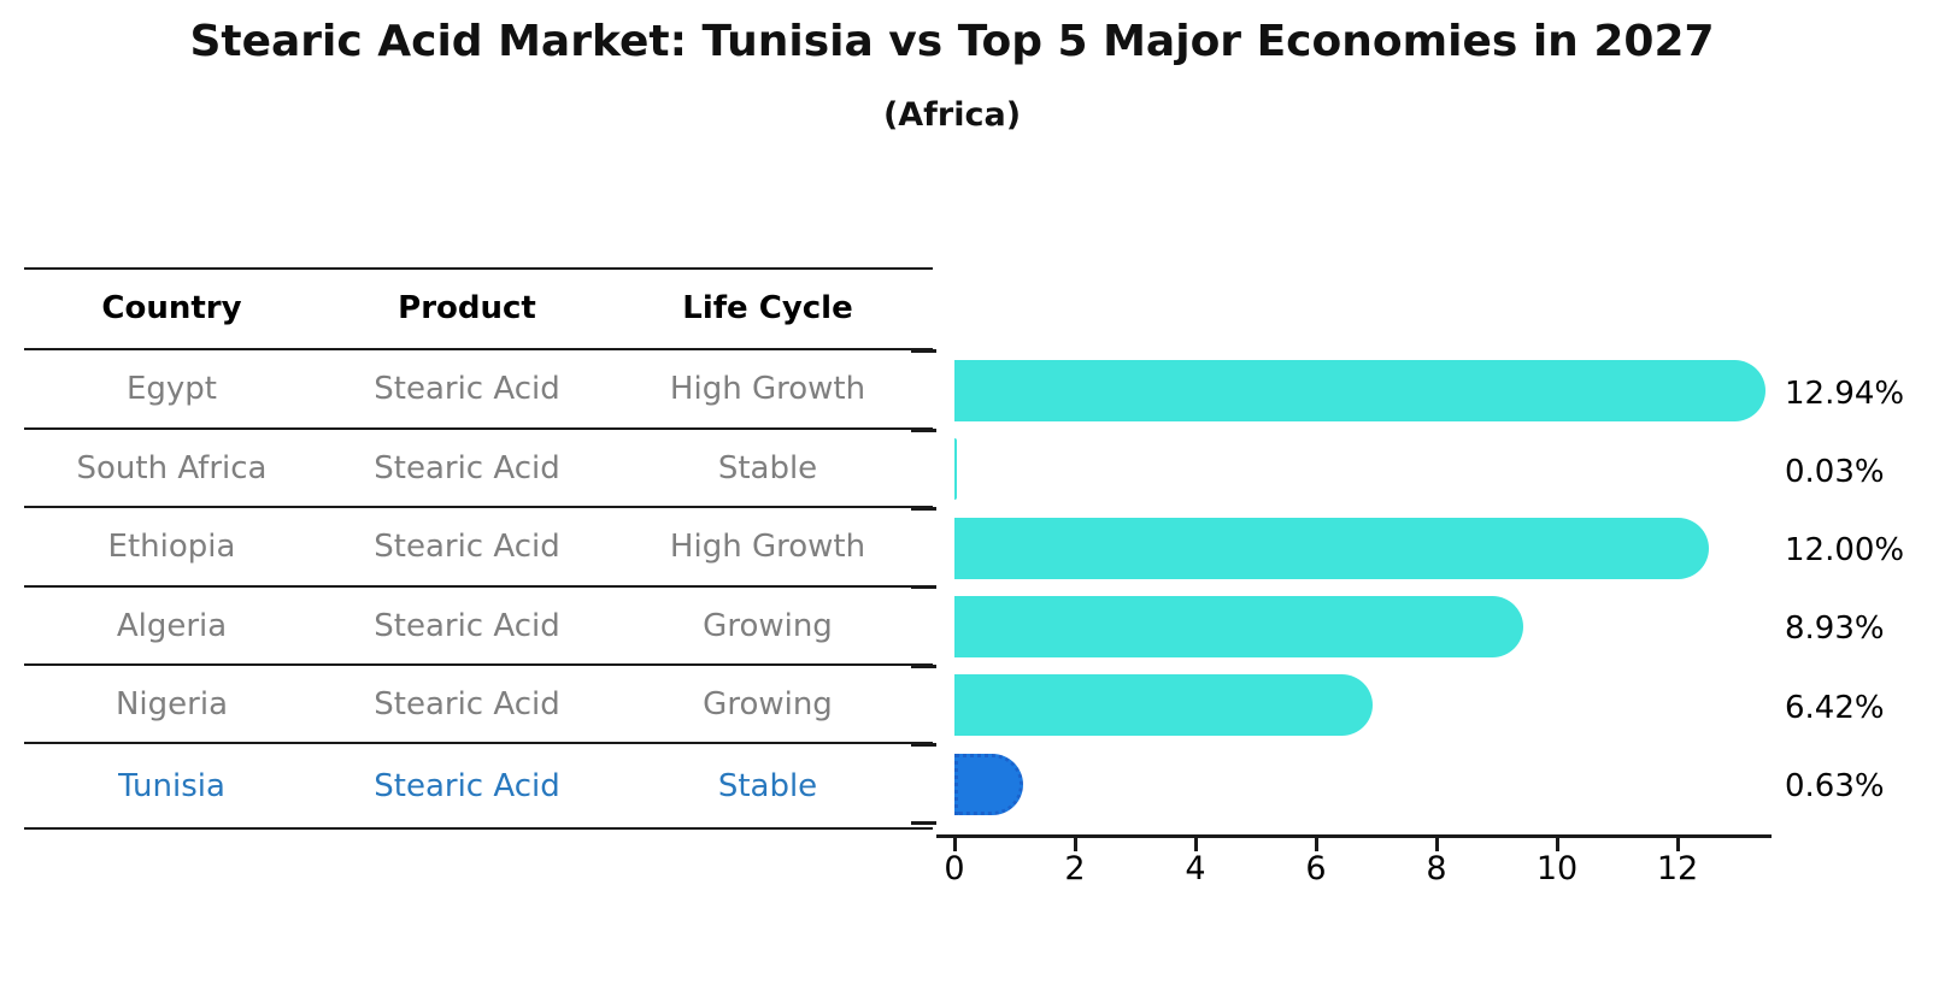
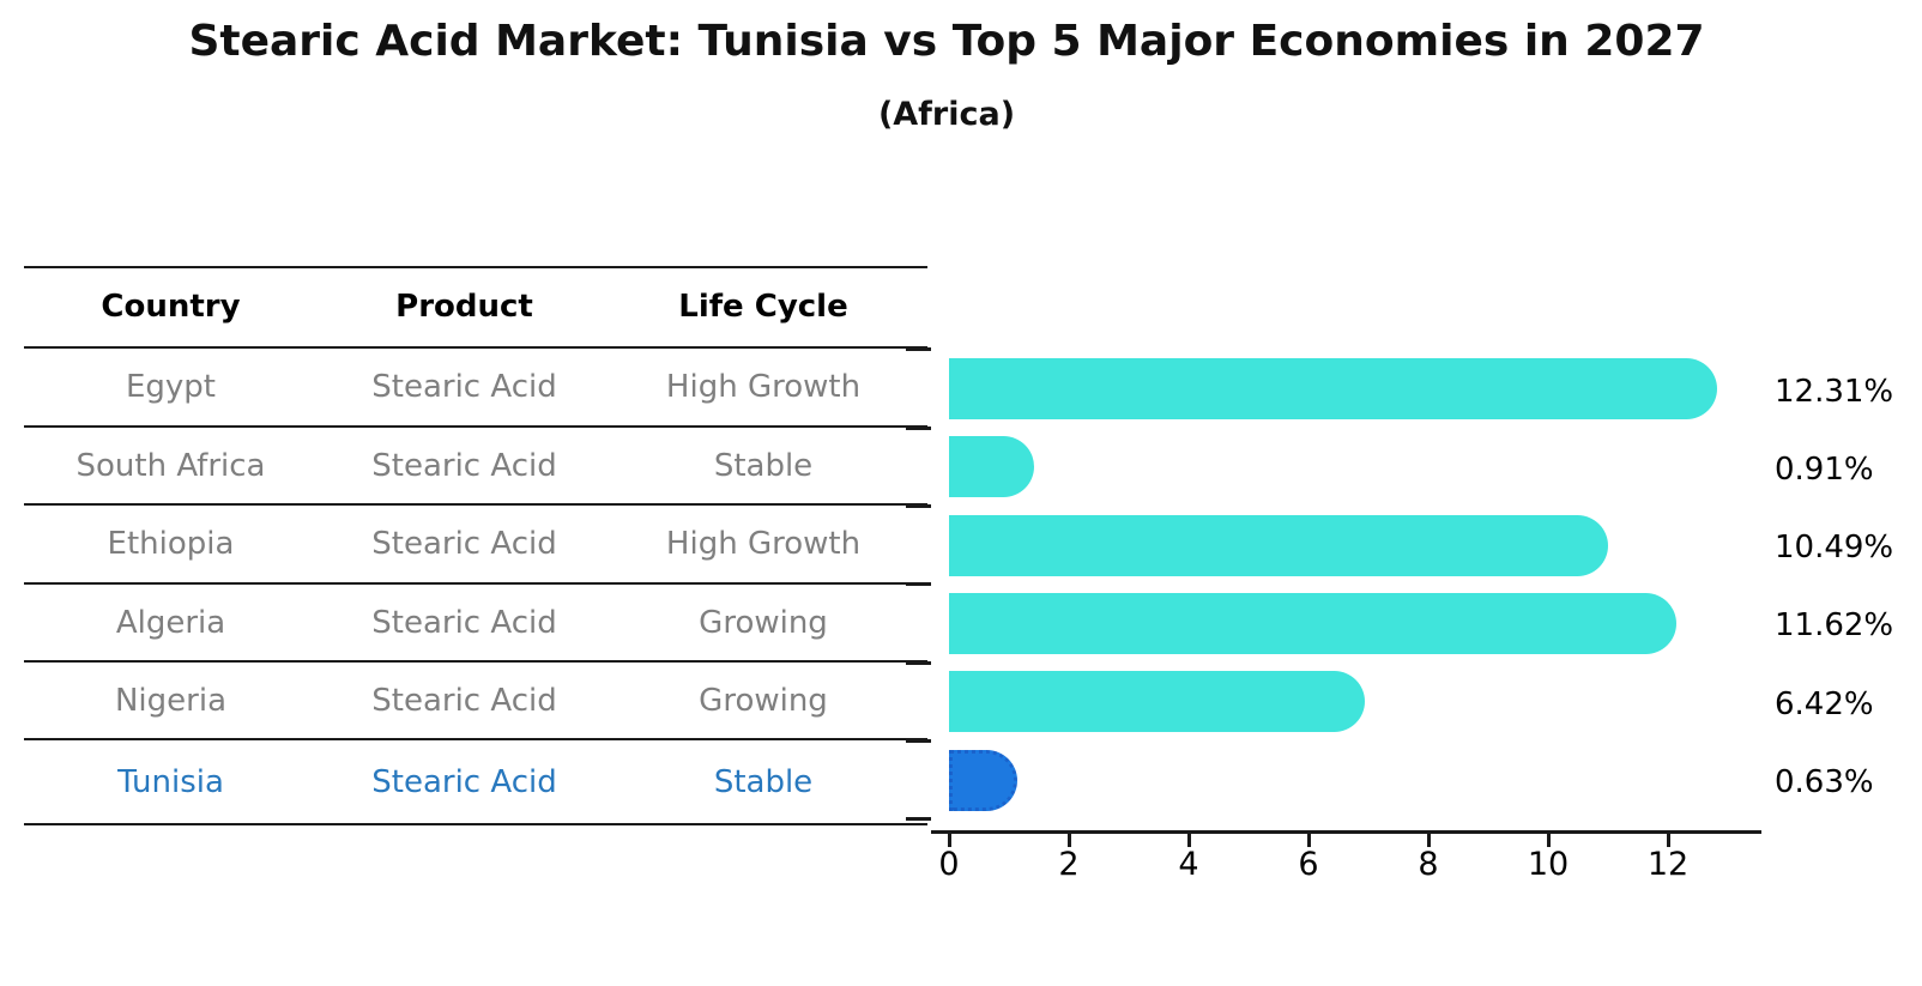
Egypt: 12.94% -> 12.31%
South Africa: 0.03% -> 0.91%
Ethiopia: 12.00% -> 10.49%
Algeria: 8.93% -> 11.62%
